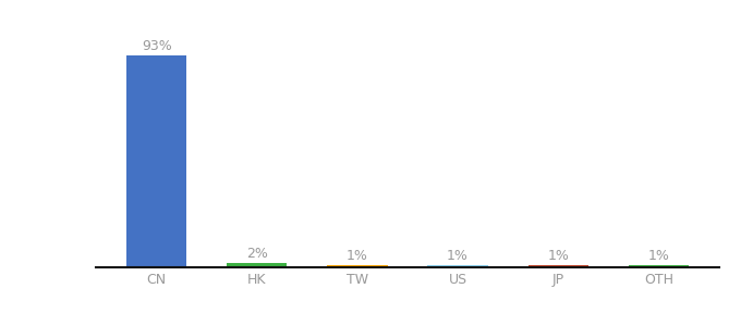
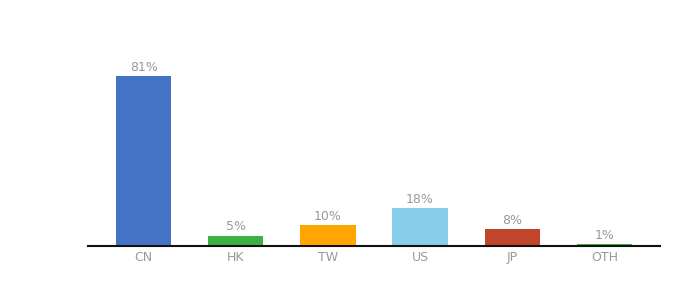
CN: 93% -> 81%
HK: 2% -> 5%
TW: 1% -> 10%
US: 1% -> 18%
JP: 1% -> 8%
